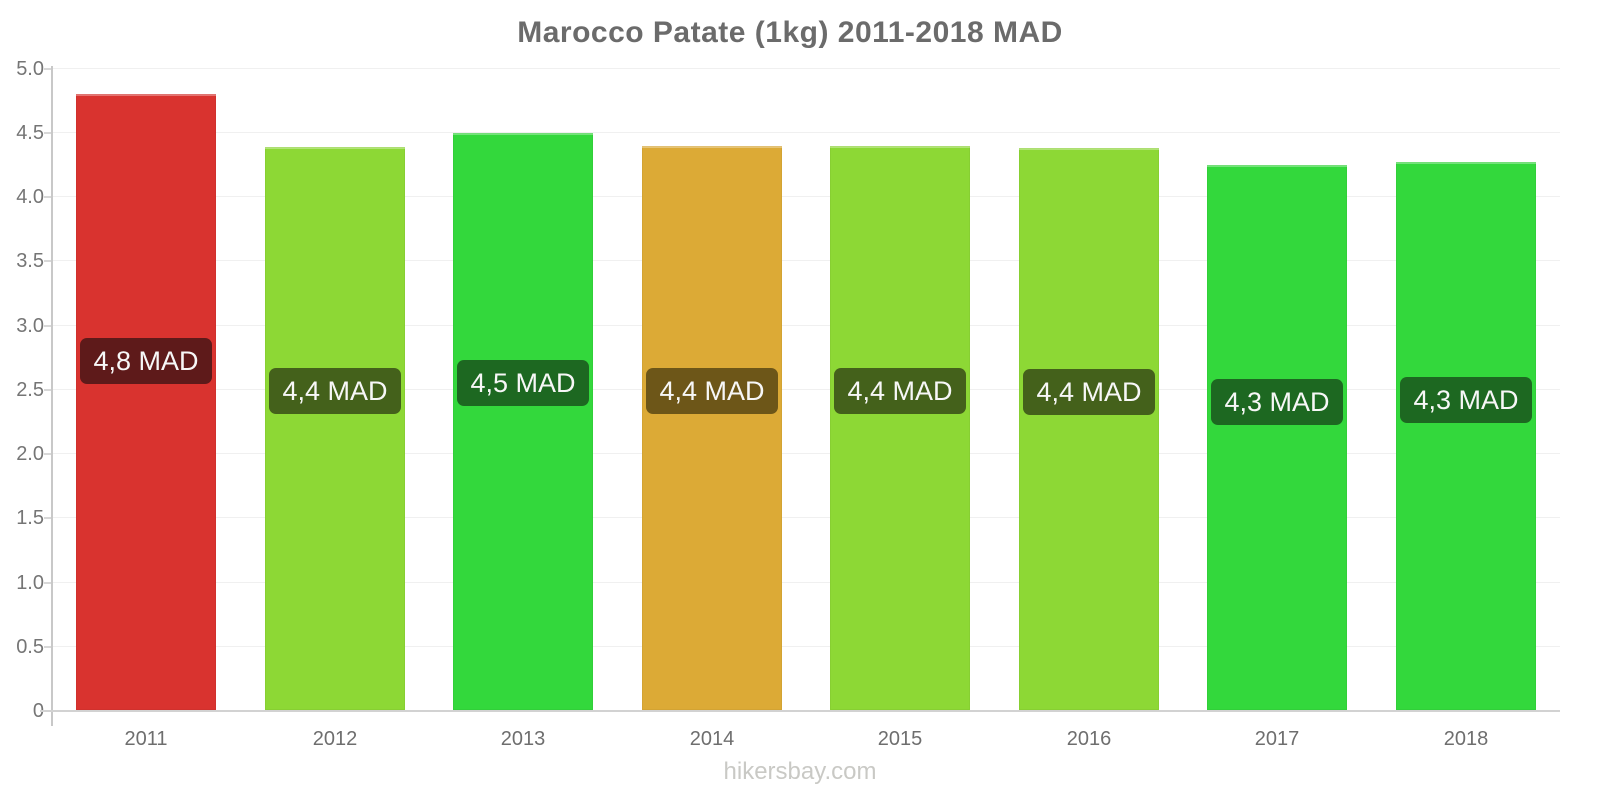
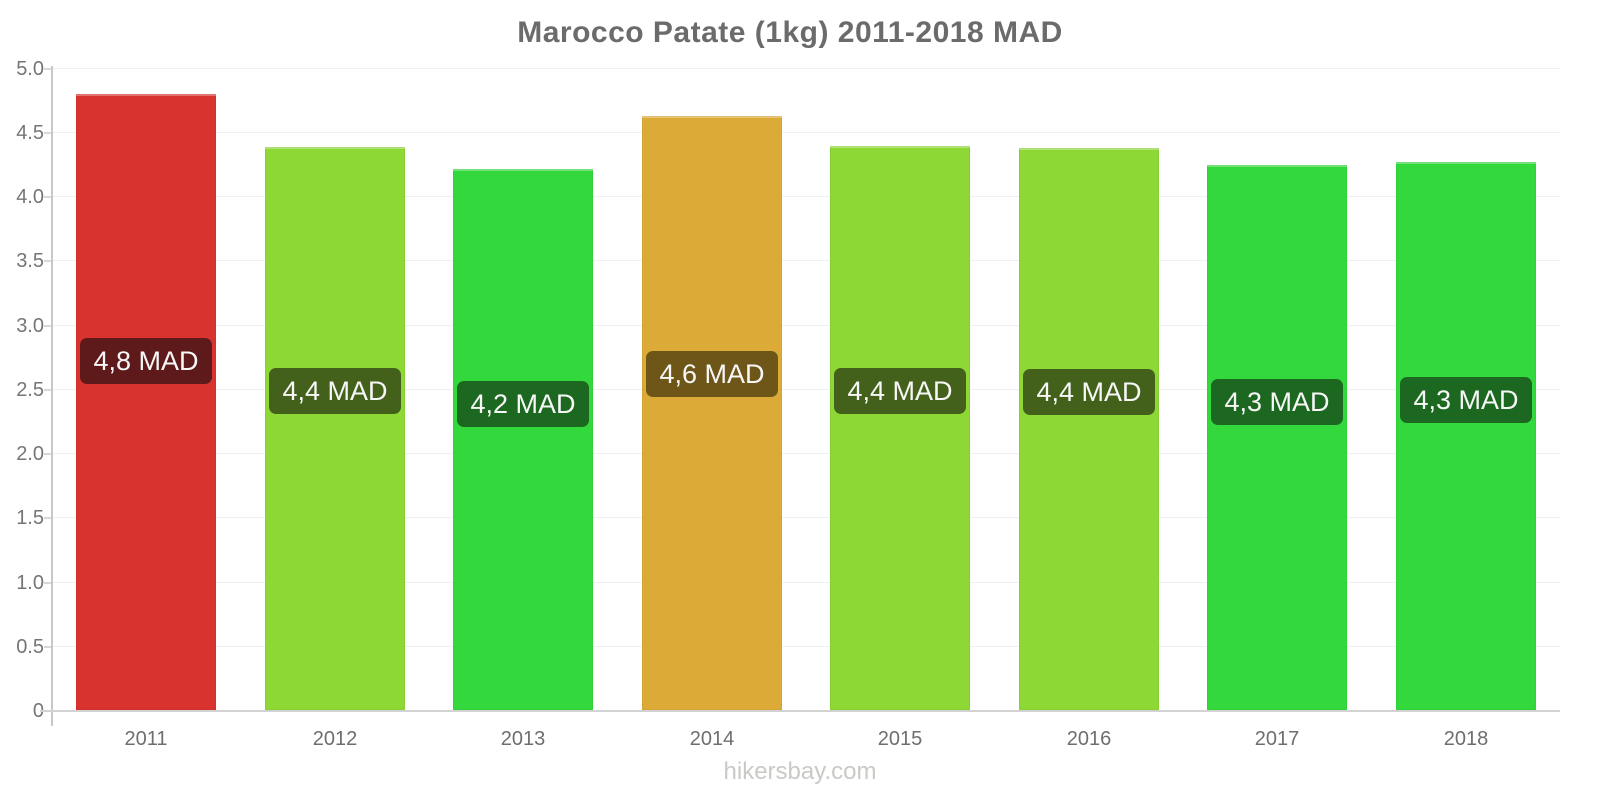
2013: 4,5 -> 4,2
2014: 4,4 -> 4,6
